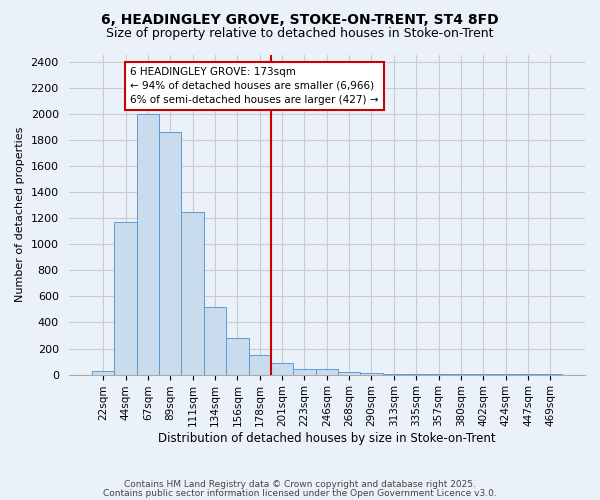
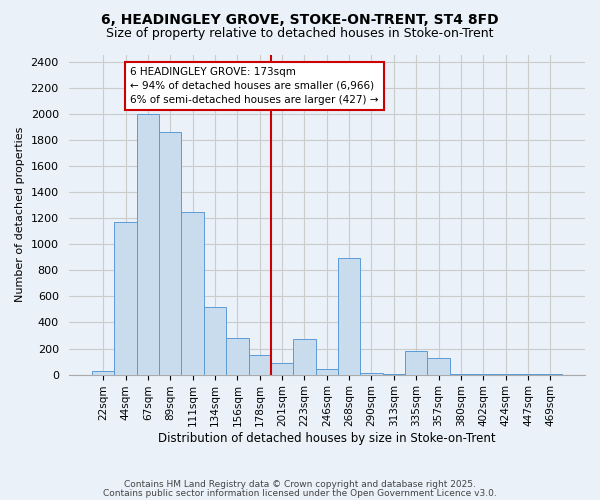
223sqm: 40 -> 270
268sqm: 20 -> 890
335sqm: 0 -> 180
357sqm: 0 -> 130
